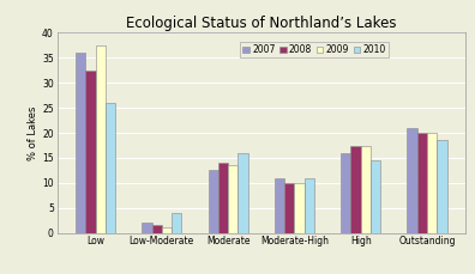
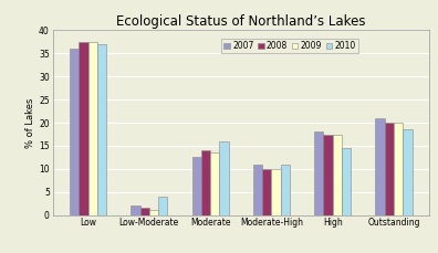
2008/Low: 32.5 -> 37.5
2010/Low: 26.0 -> 37.0
2007/High: 16.0 -> 18.0
